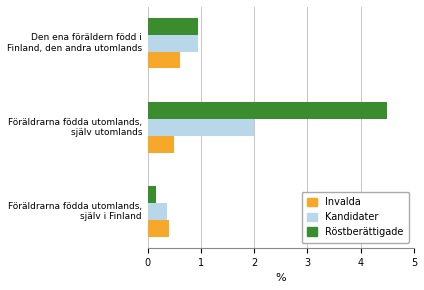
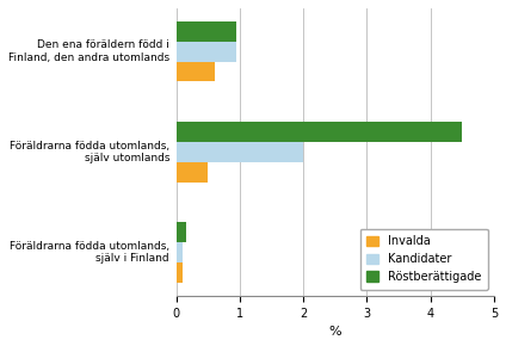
Kandidater/Föräldrarna födda utomlands, själv i Finland: 0.36 -> 0.10
Invalda/Föräldrarna födda utomlands, själv i Finland: 0.4 -> 0.1
